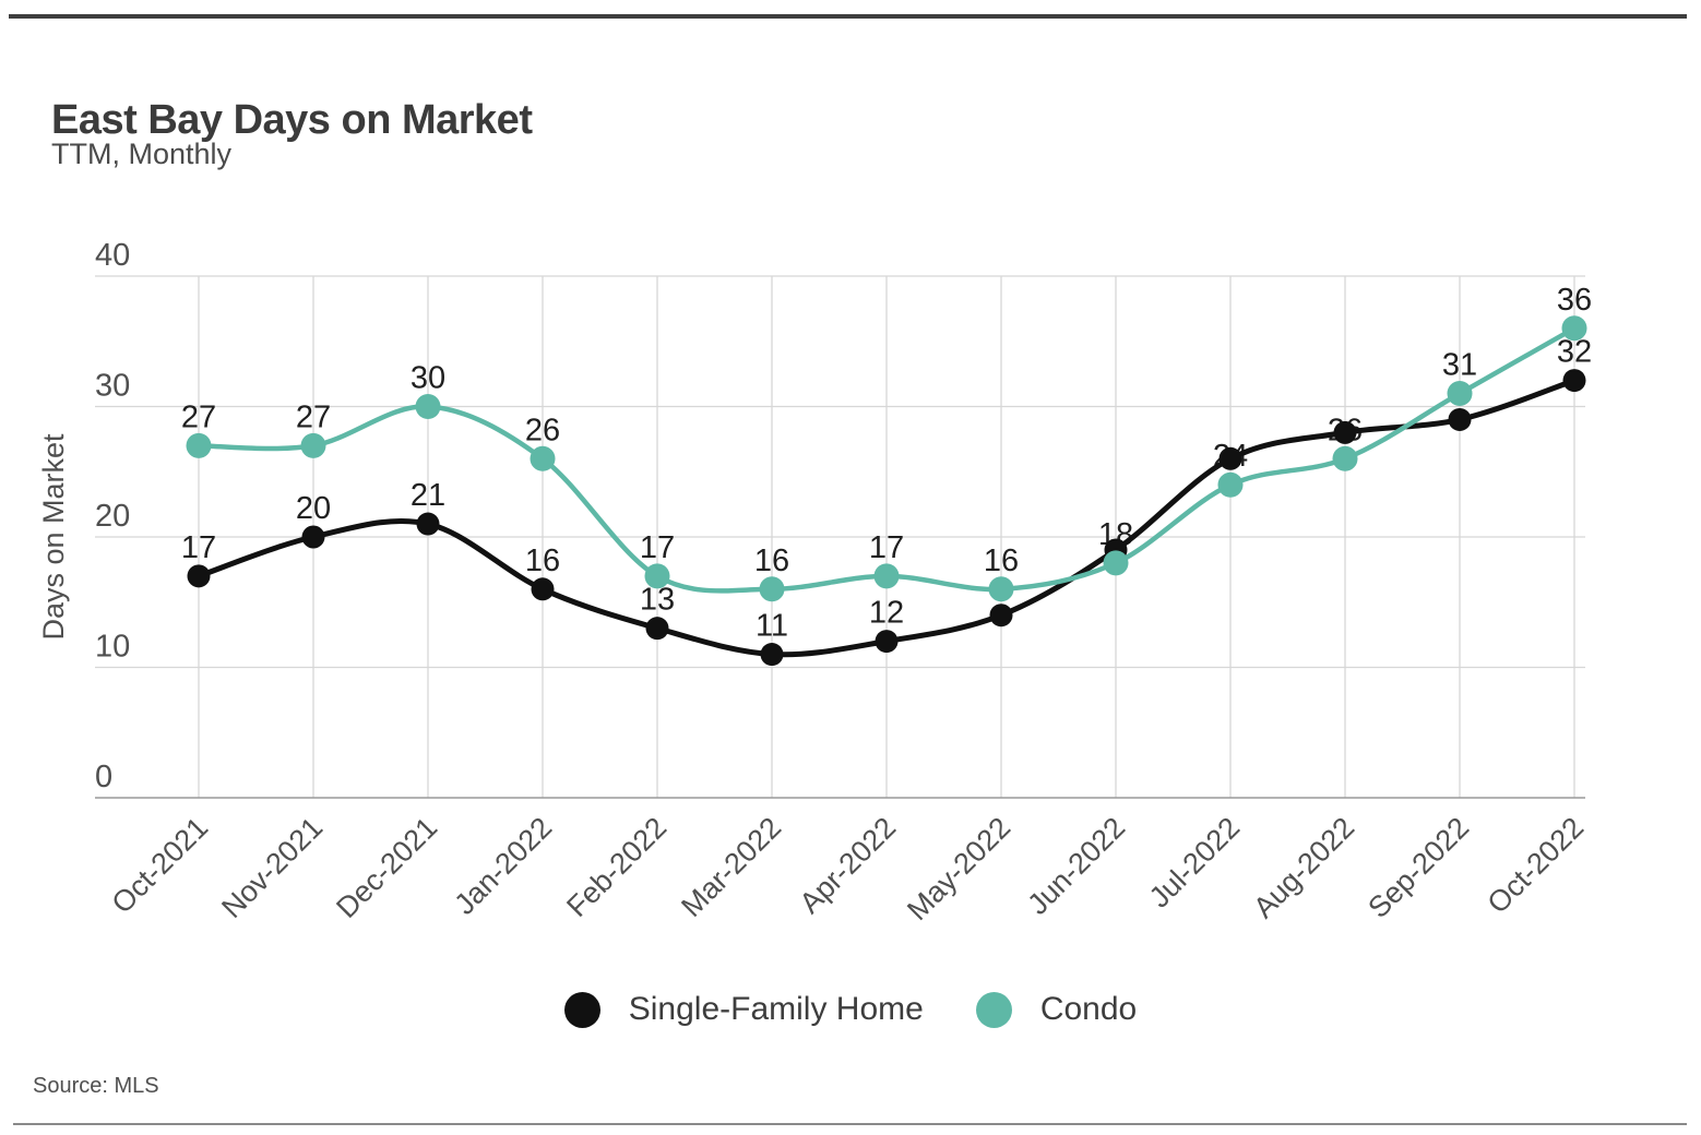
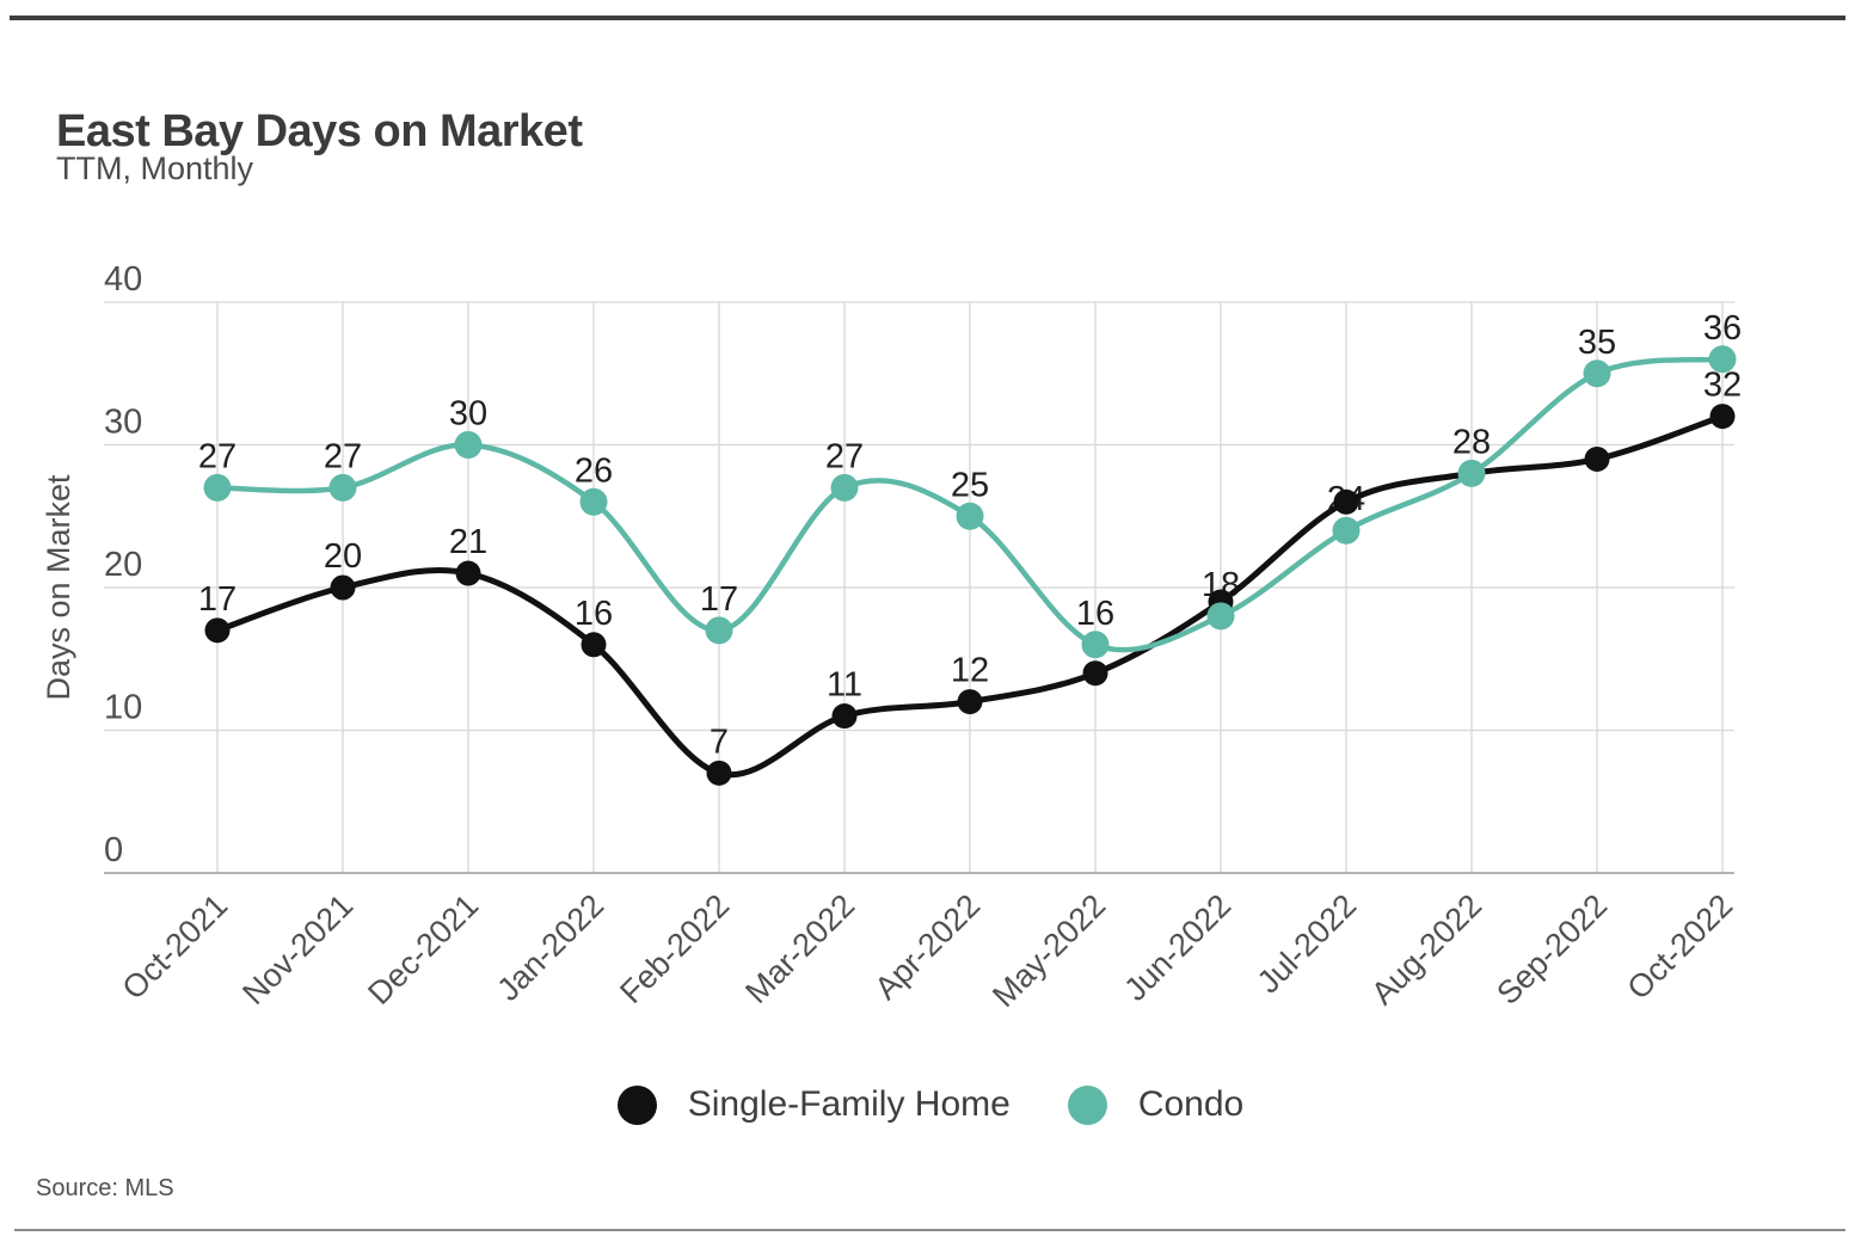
Single-Family Home/Feb-2022: 13 -> 7
Condo/Mar-2022: 16 -> 27
Condo/Apr-2022: 17 -> 25
Condo/Aug-2022: 26 -> 28
Condo/Sep-2022: 31 -> 35
